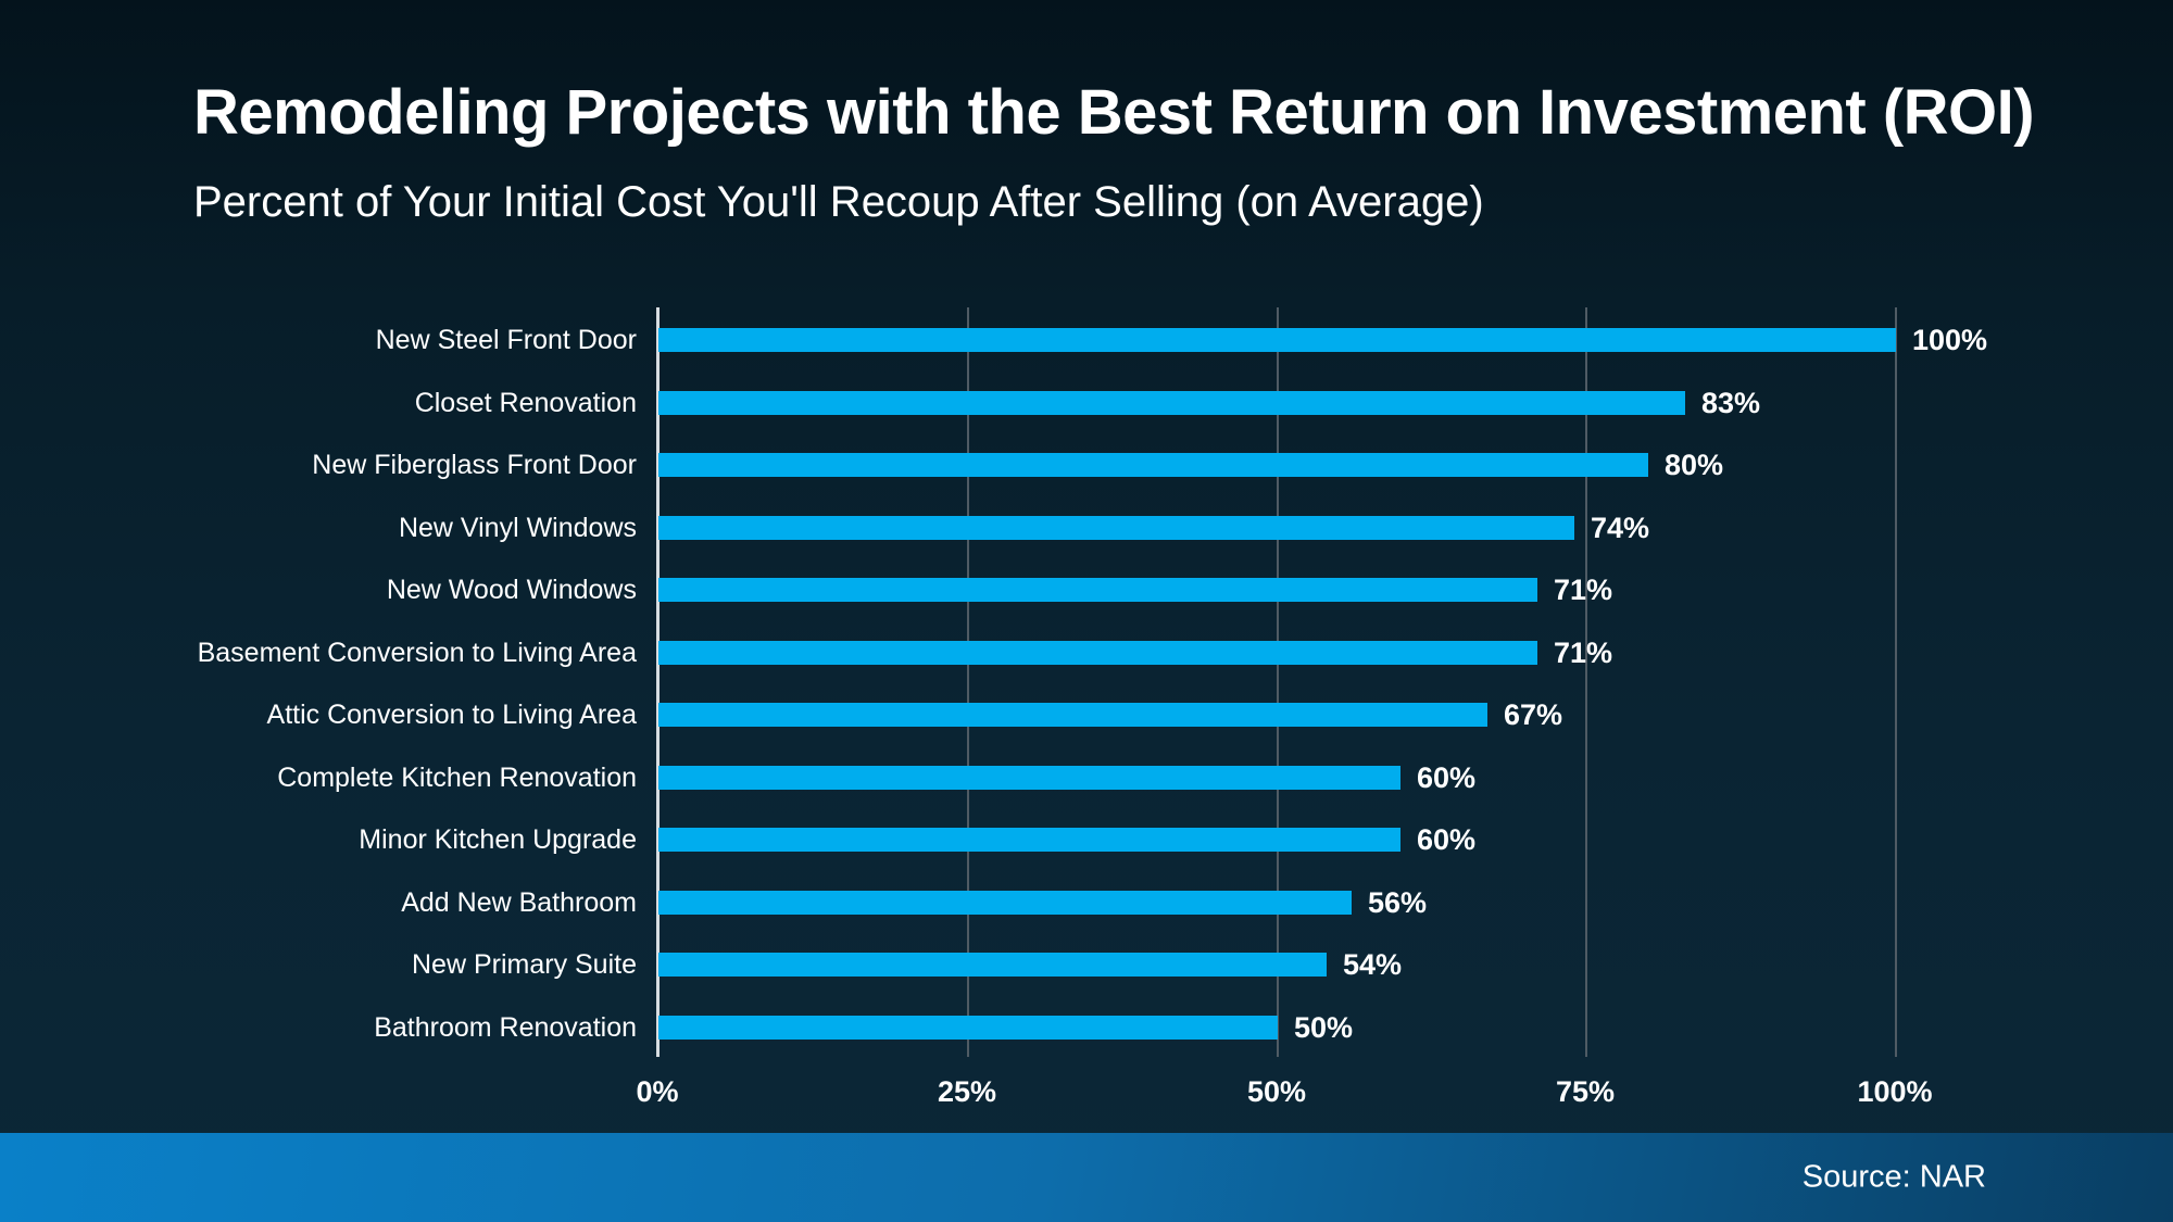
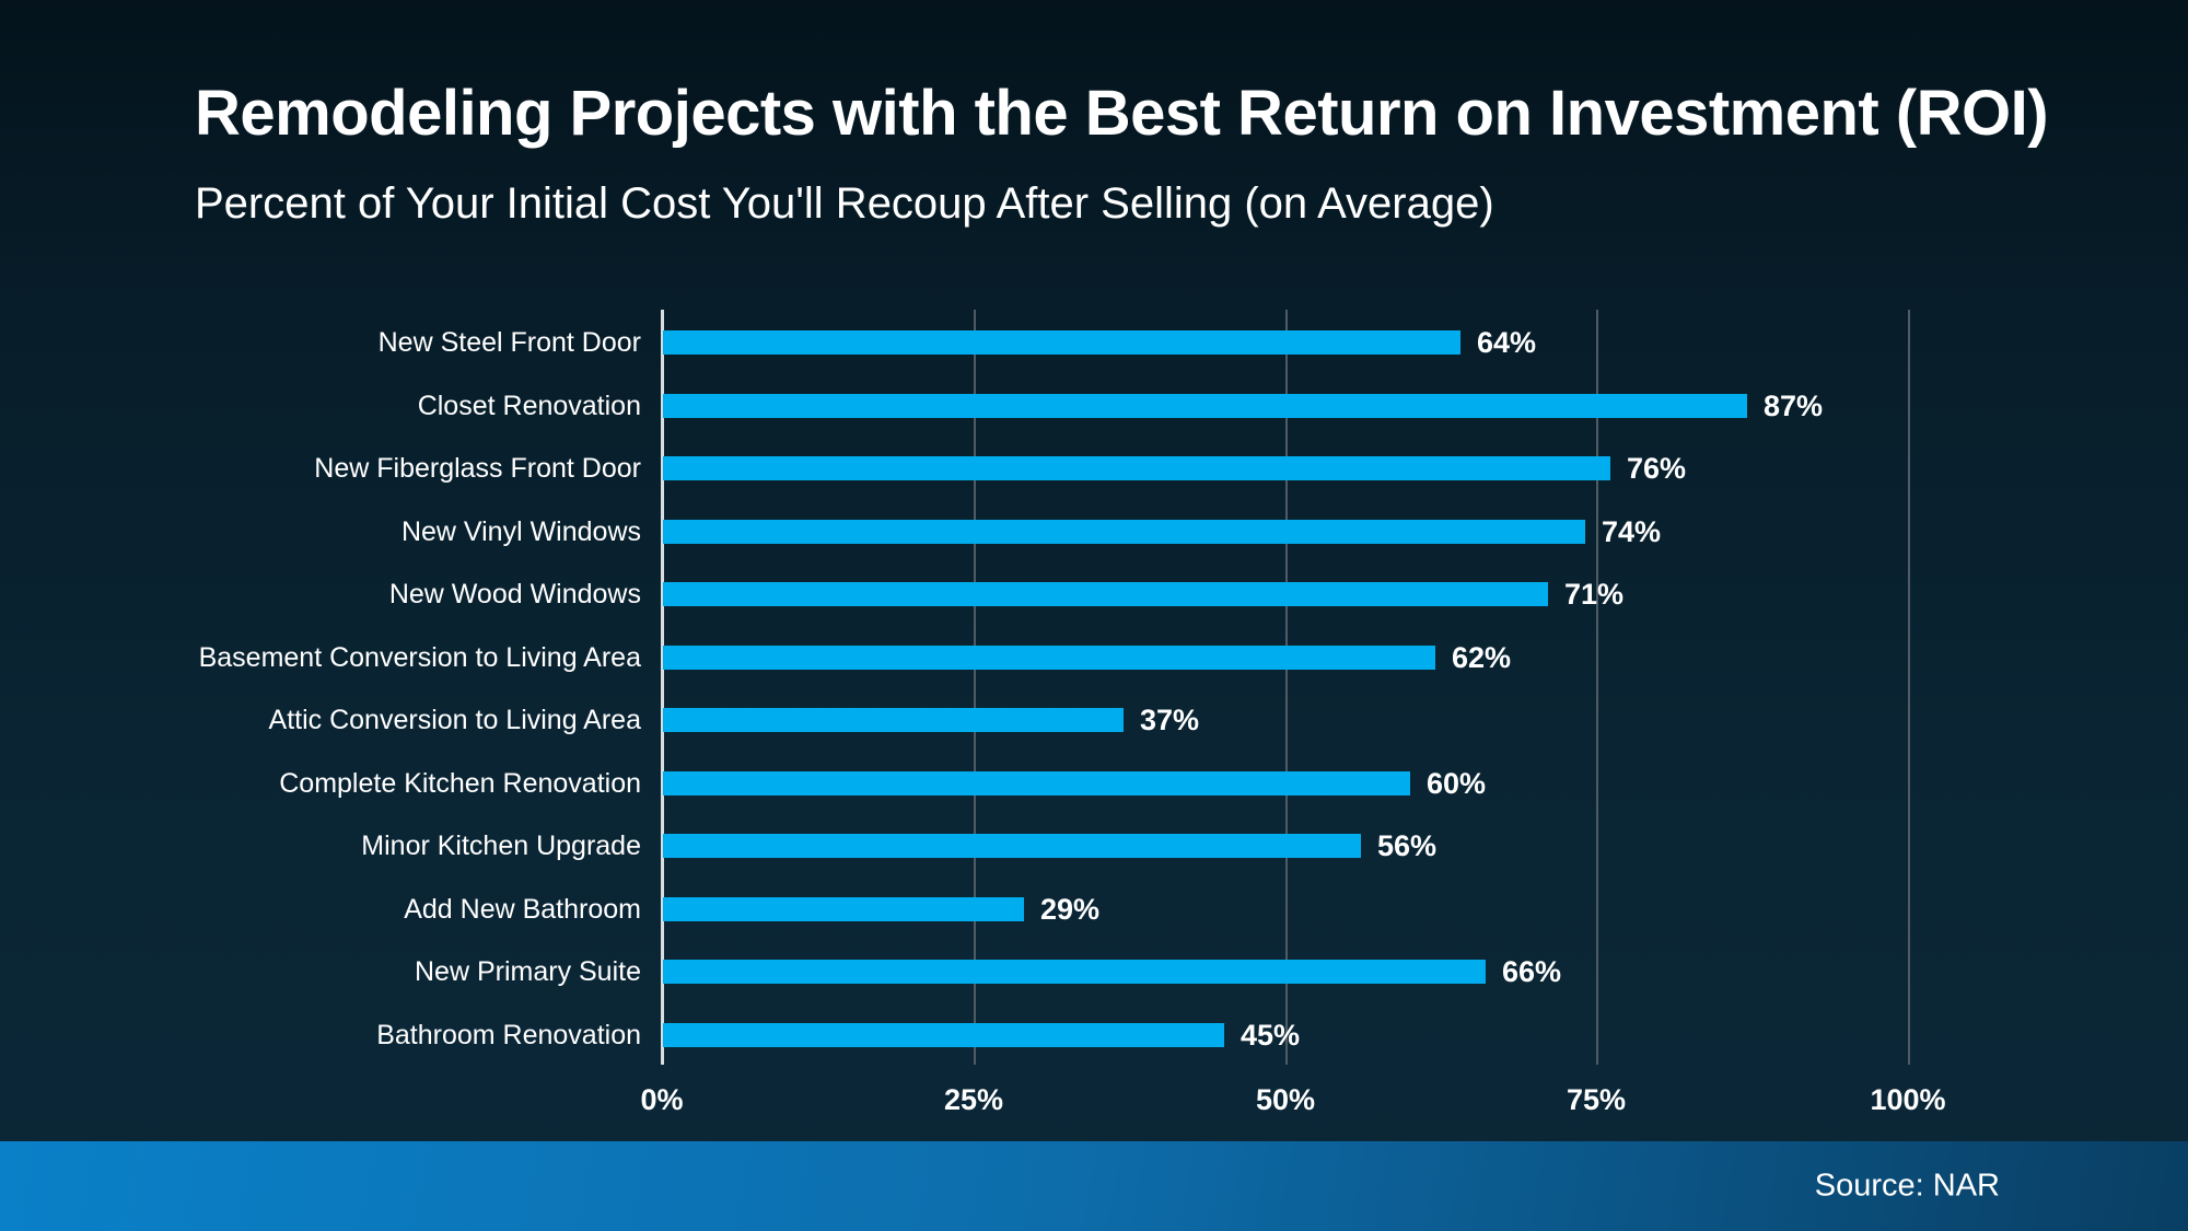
New Steel Front Door: 100% -> 64%
Closet Renovation: 83% -> 87%
New Fiberglass Front Door: 80% -> 76%
Basement Conversion to Living Area: 71% -> 62%
Attic Conversion to Living Area: 67% -> 37%
Minor Kitchen Upgrade: 60% -> 56%
Add New Bathroom: 56% -> 29%
New Primary Suite: 54% -> 66%
Bathroom Renovation: 50% -> 45%
